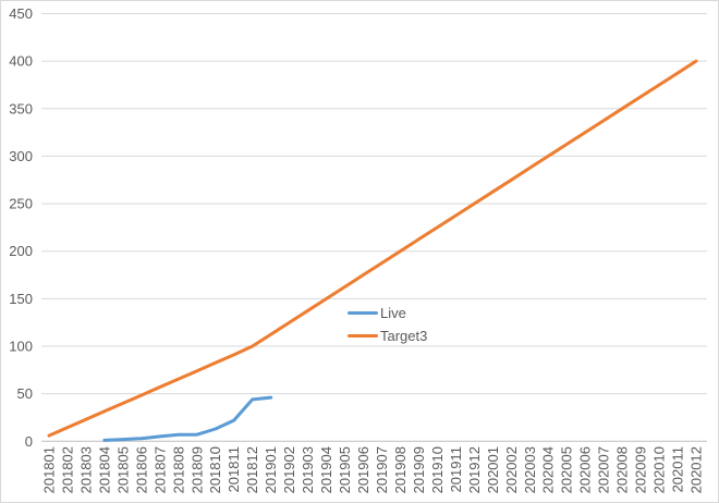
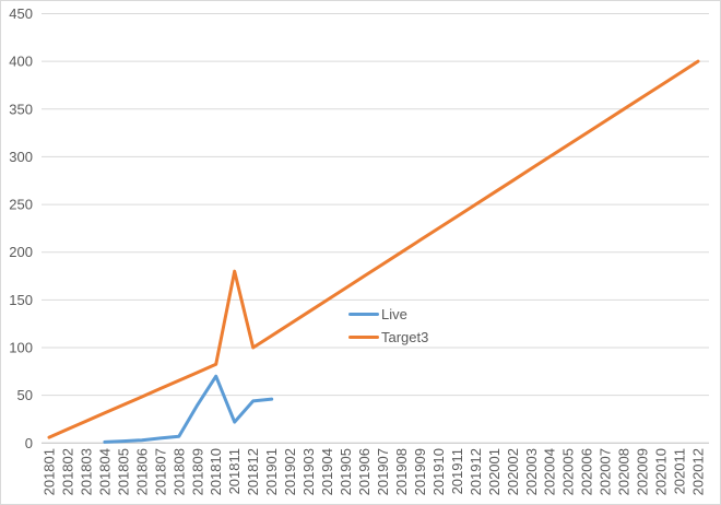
Live/201809: 10 -> 40
Live/201810: 10 -> 70
Target3/201811: 90 -> 180
